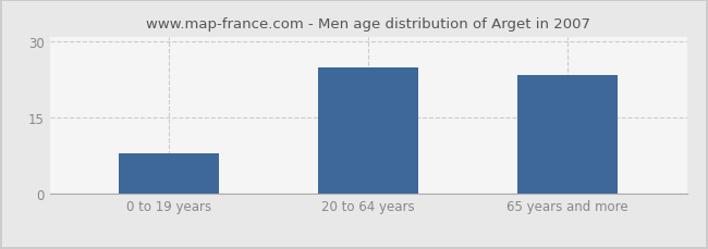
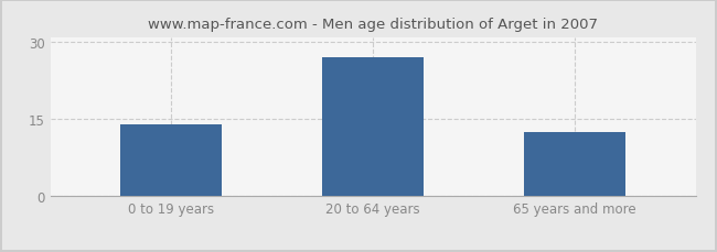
0 to 19 years: 8.0 -> 14.0
20 to 64 years: 25.0 -> 27.0
65 years and more: 23.5 -> 12.5
